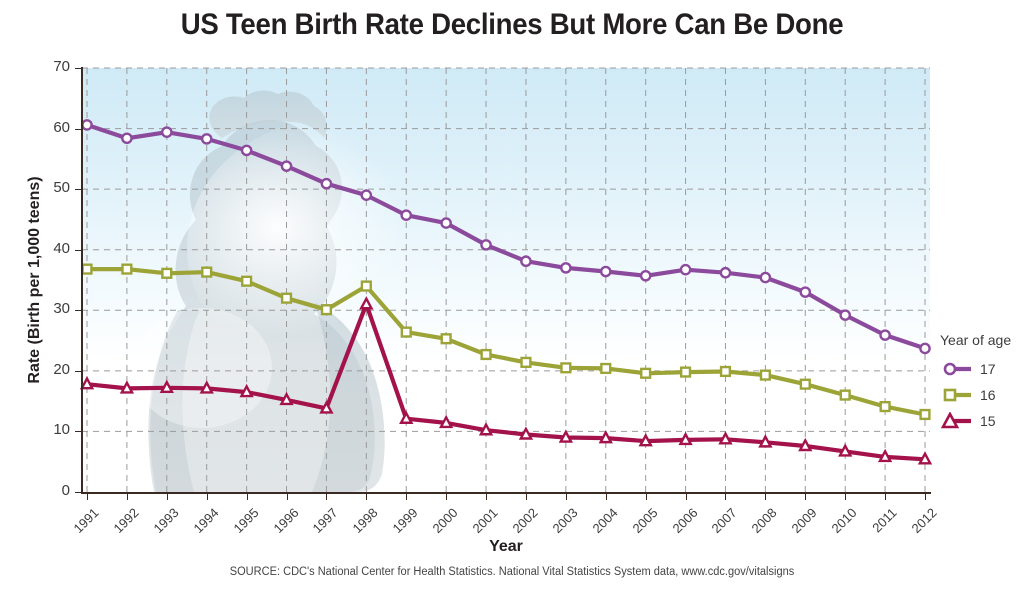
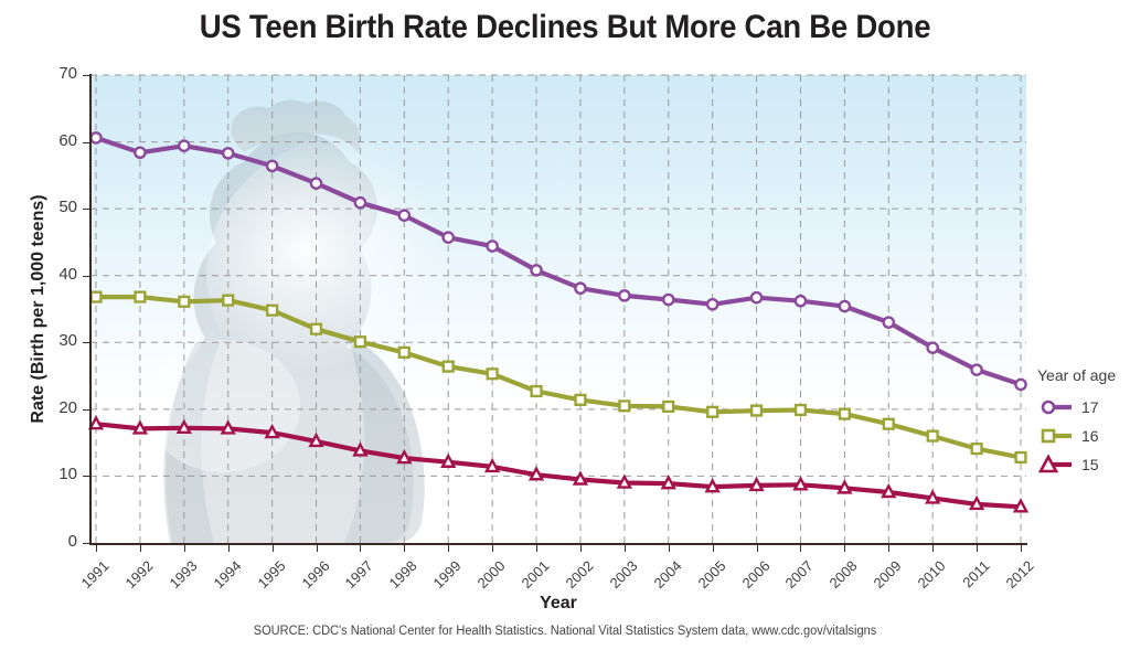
16/1998: 34 -> 28
15/1998: 31 -> 13
